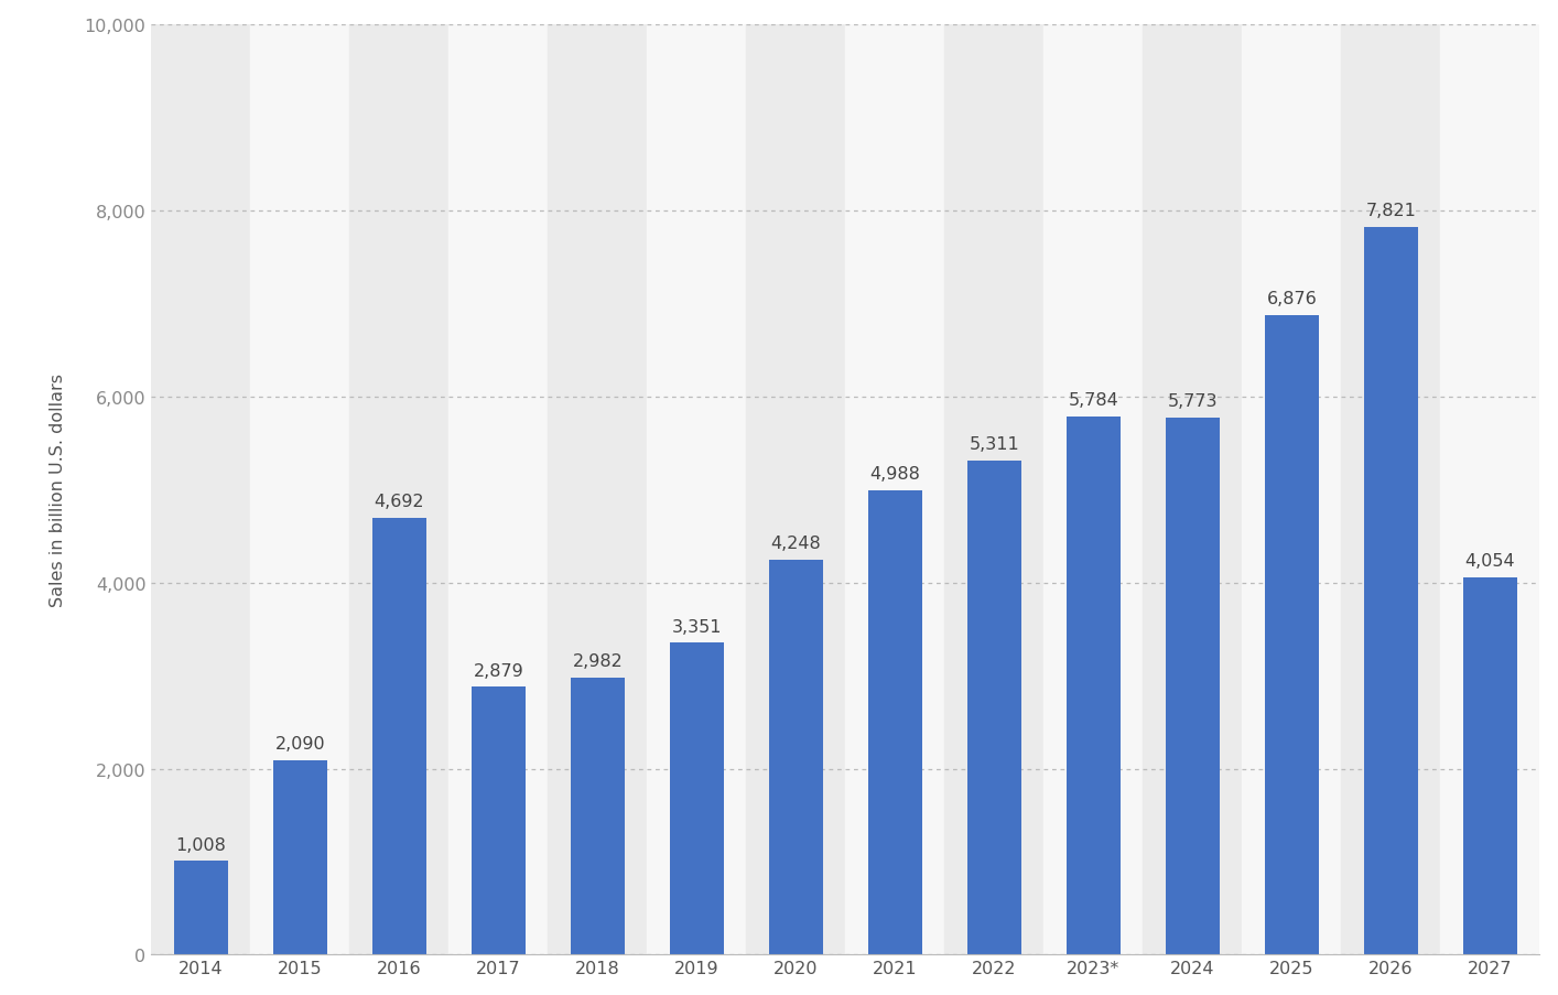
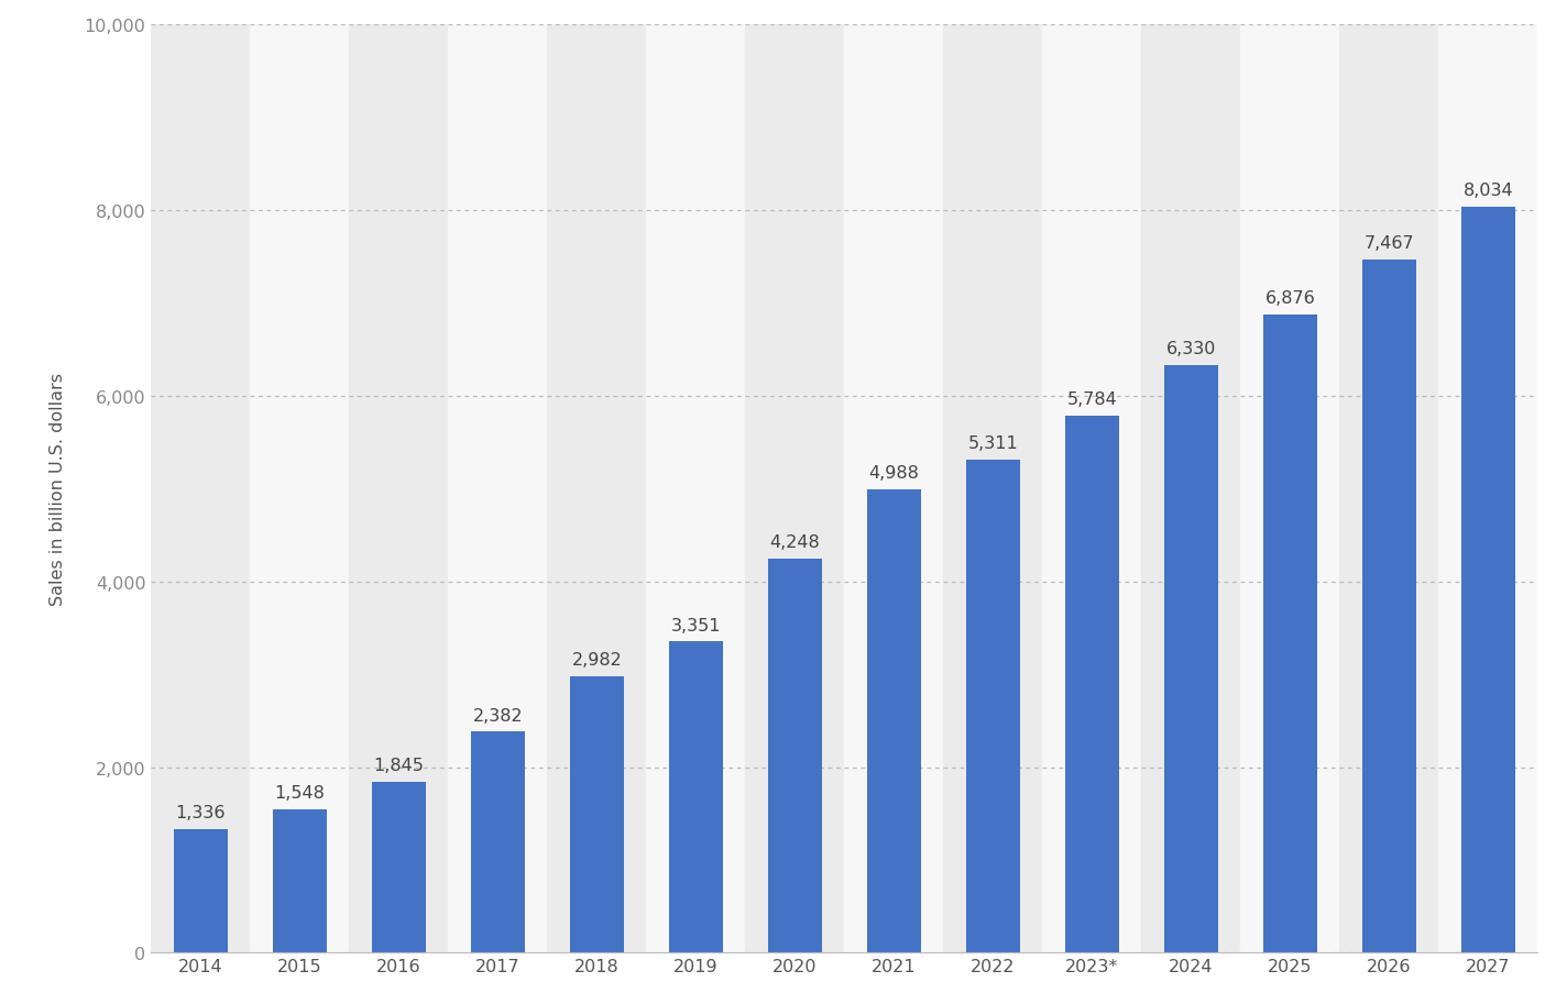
2014: 1,008 -> 1,336
2015: 2,090 -> 1,548
2016: 4,692 -> 1,845
2017: 2,879 -> 2,382
2024: 5,773 -> 6,330
2026: 7,821 -> 7,467
2027: 4,054 -> 8,034
